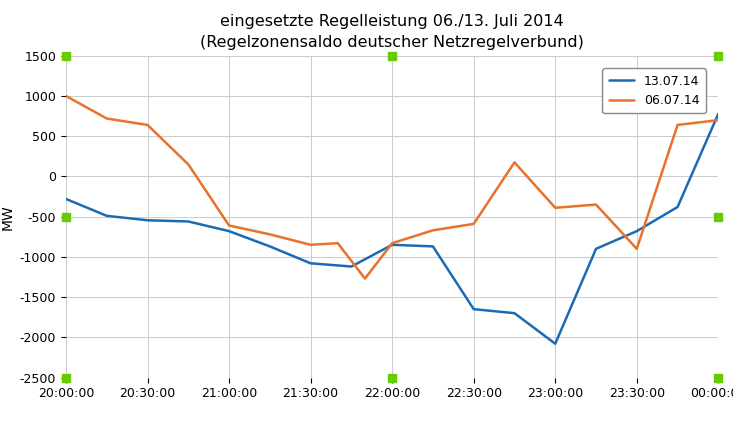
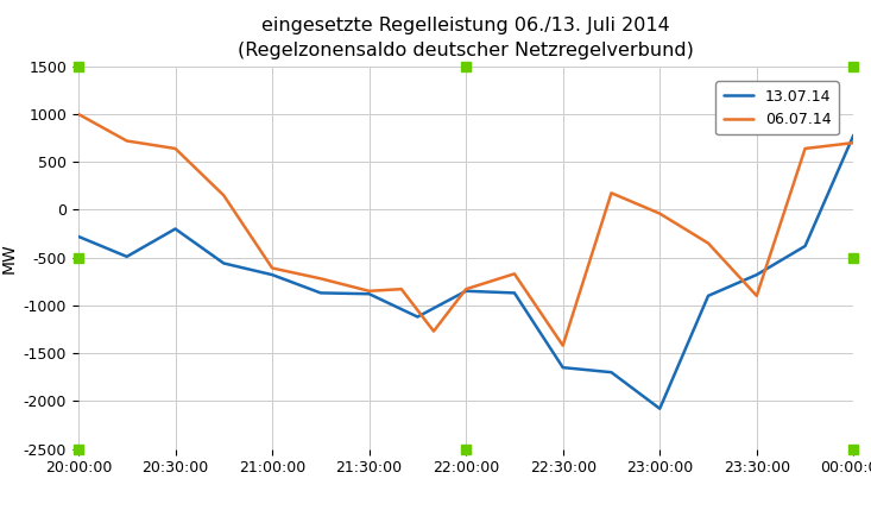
13.07.14/20:30:00: -540 -> -200
13.07.14/21:30:00: -1080 -> -880
06.07.14/22:30:00: -590 -> -1420
06.07.14/23:00:00: -390 -> -40
